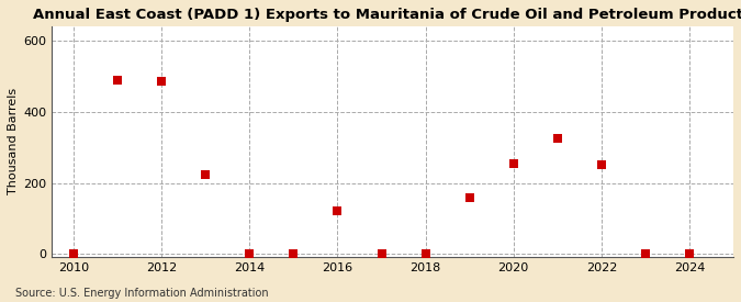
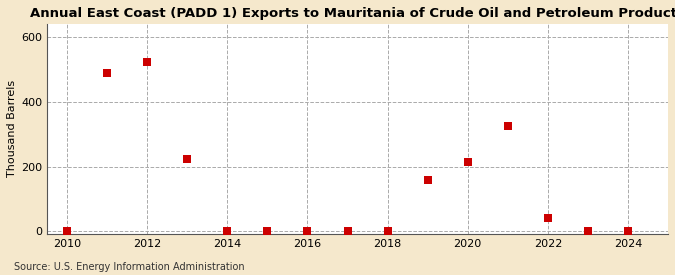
2012: 485 -> 522
2016: 120 -> 2
2020: 255 -> 215
2022: 250 -> 40
